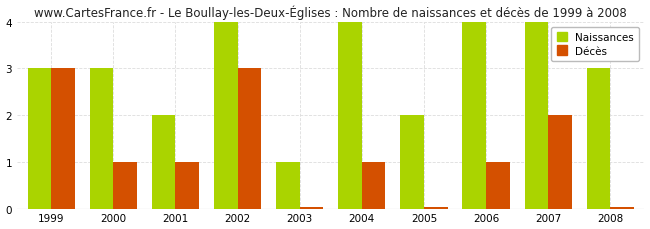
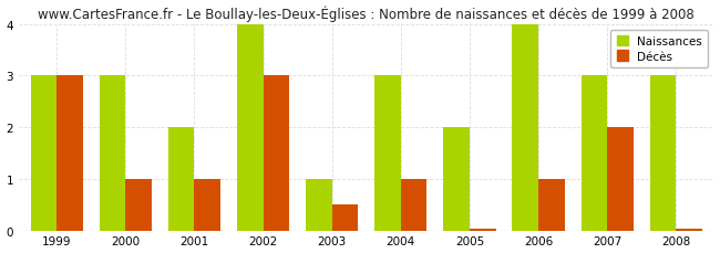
Décès/2003: 0.04 -> 0.50
Naissances/2004: 4 -> 3
Naissances/2007: 4 -> 3
